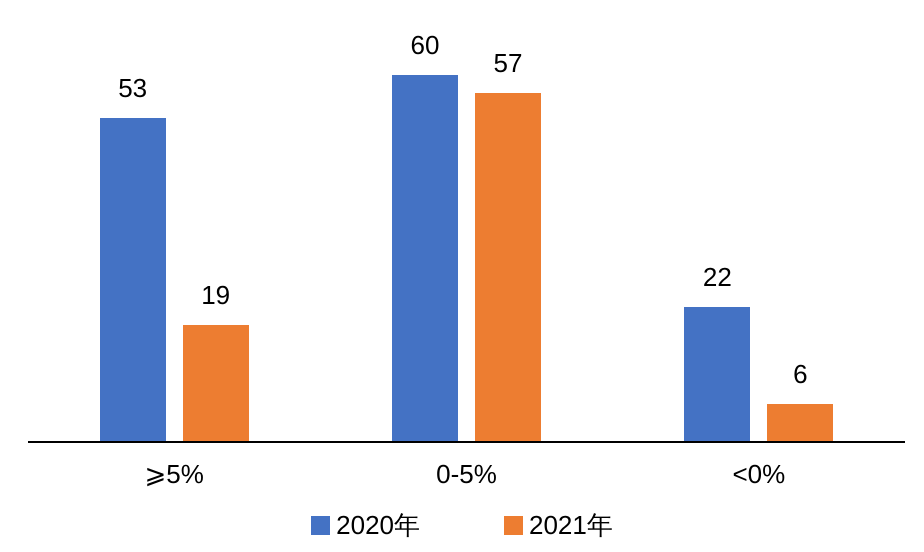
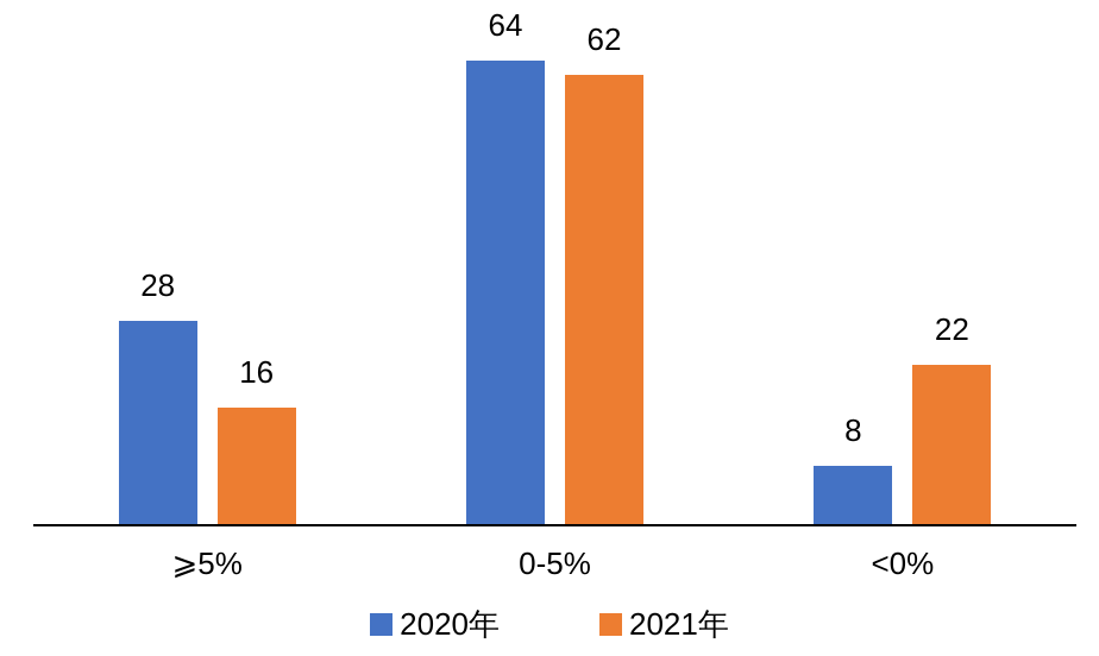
2020年/⩾5%: 53 -> 28
2021年/⩾5%: 19 -> 16
2020年/0-5%: 60 -> 64
2021年/0-5%: 57 -> 62
2020年/<0%: 22 -> 8
2021年/<0%: 6 -> 22
